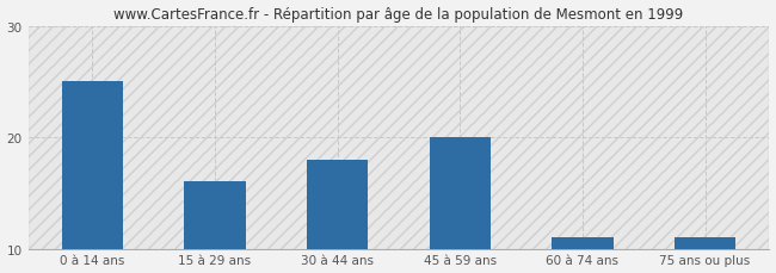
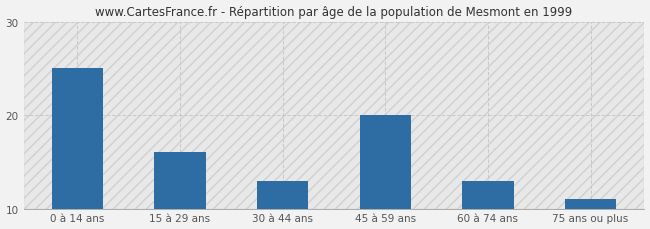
30 à 44 ans: 18 -> 13
60 à 74 ans: 11 -> 13
